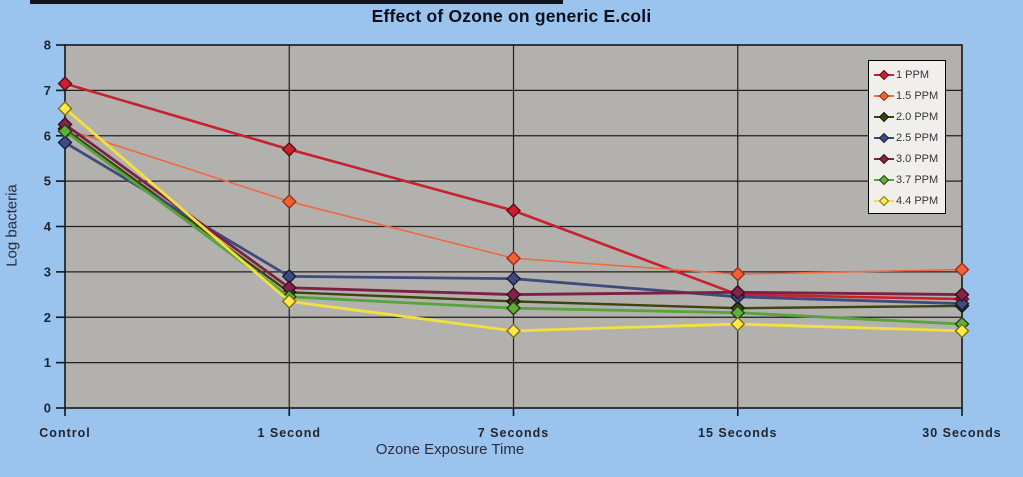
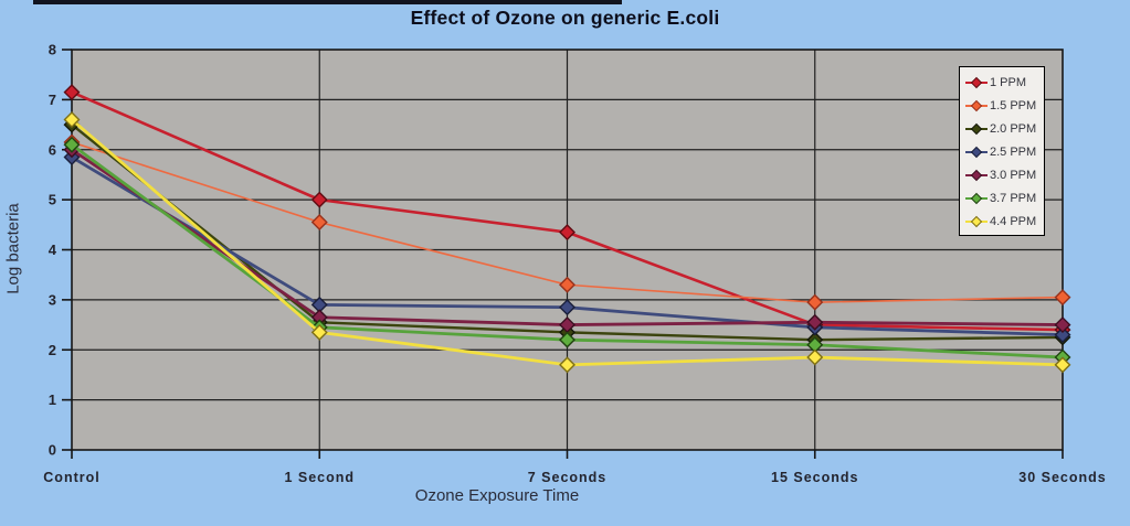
2.0 PPM/Control: 6.2 -> 6.5
3.0 PPM/Control: 6.2 -> 6.0
1 PPM/1 Second: 5.7 -> 5.0
